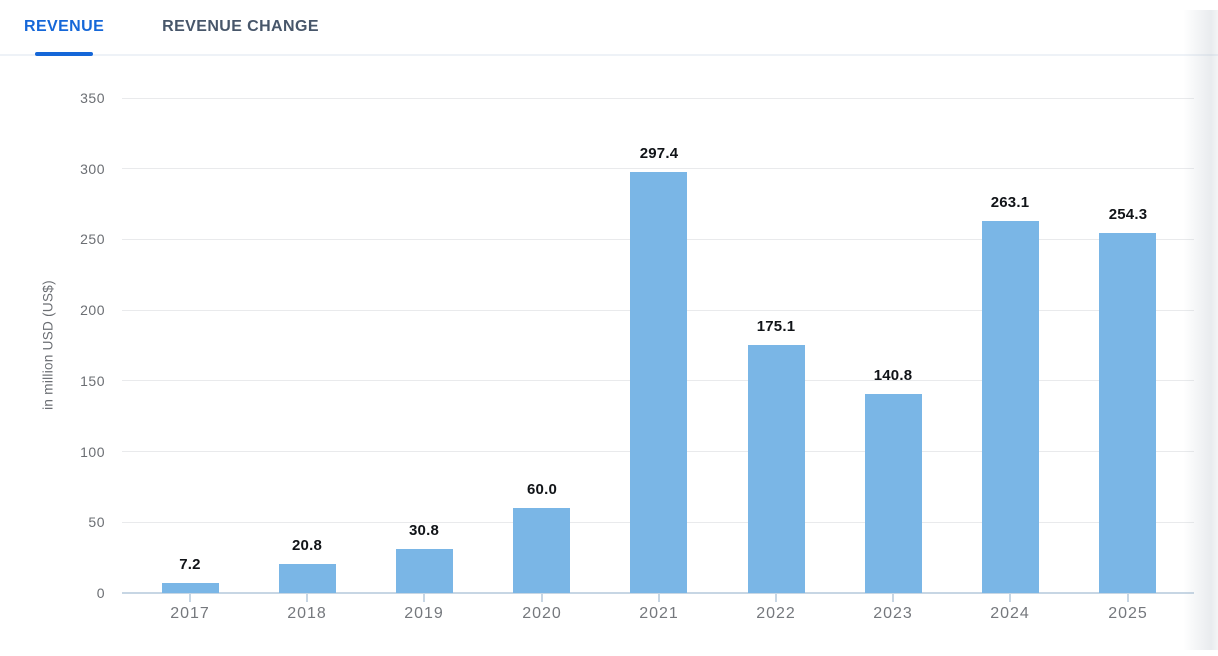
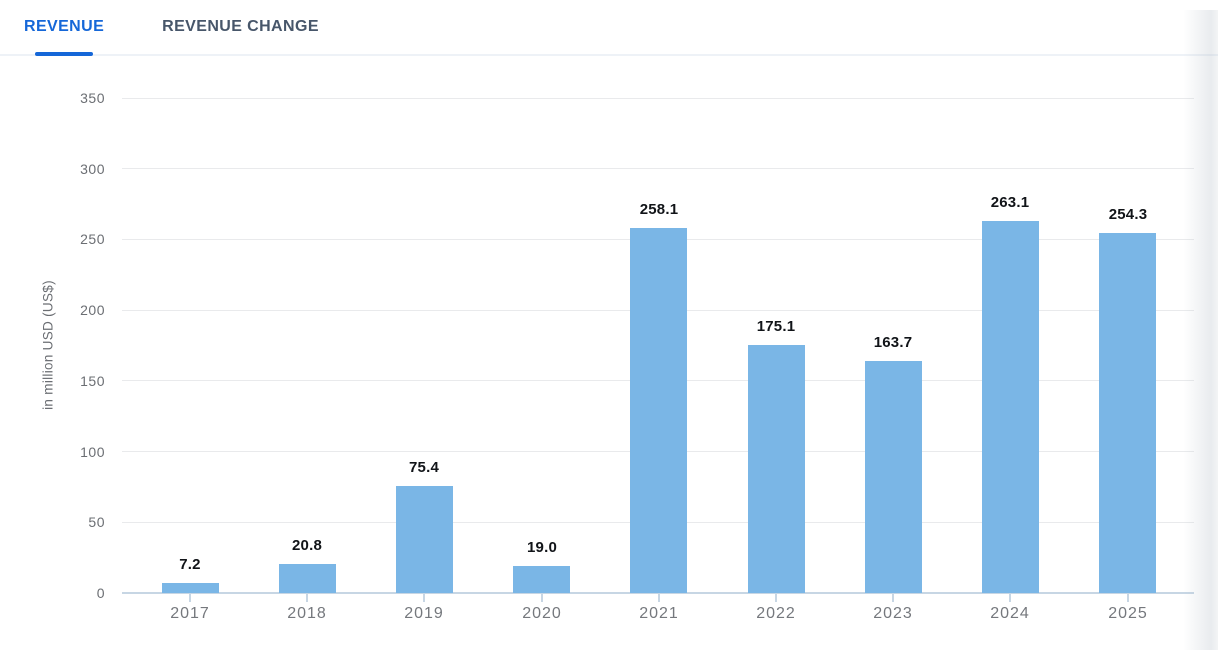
2019: 30.8 -> 75.4
2020: 60.0 -> 19.0
2021: 297.4 -> 258.1
2023: 140.8 -> 163.7
